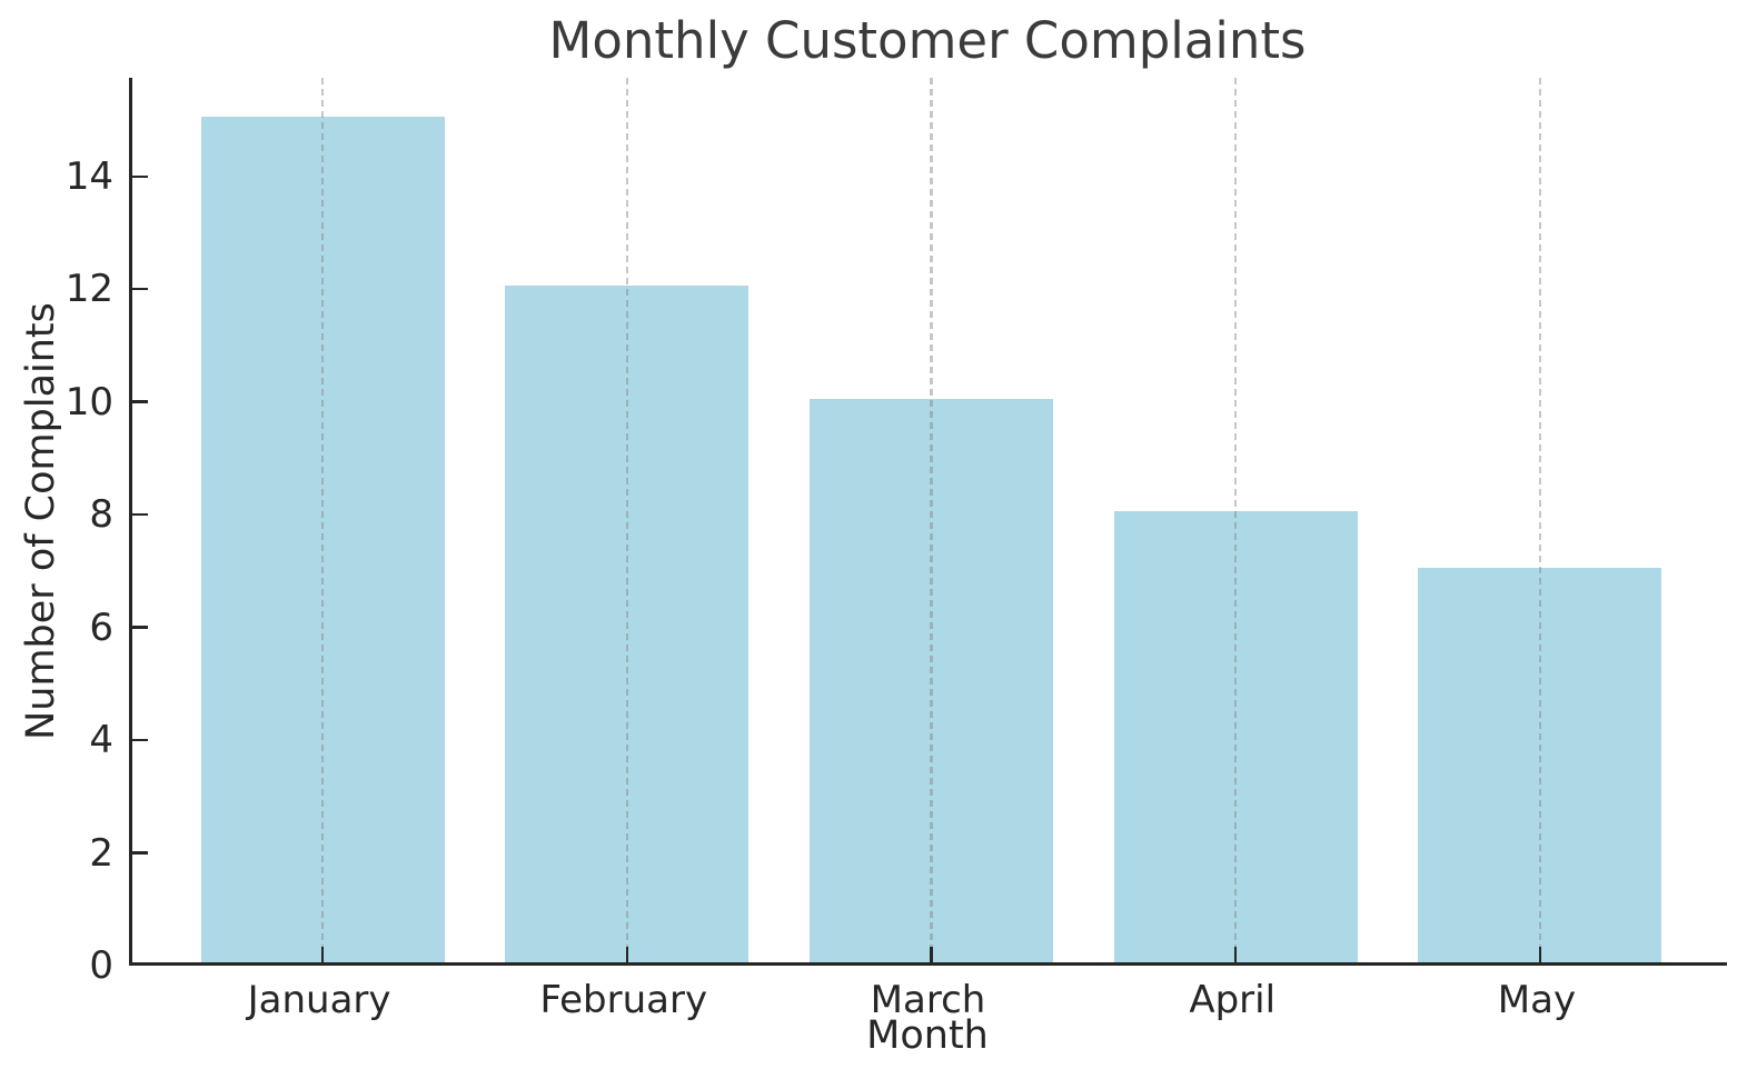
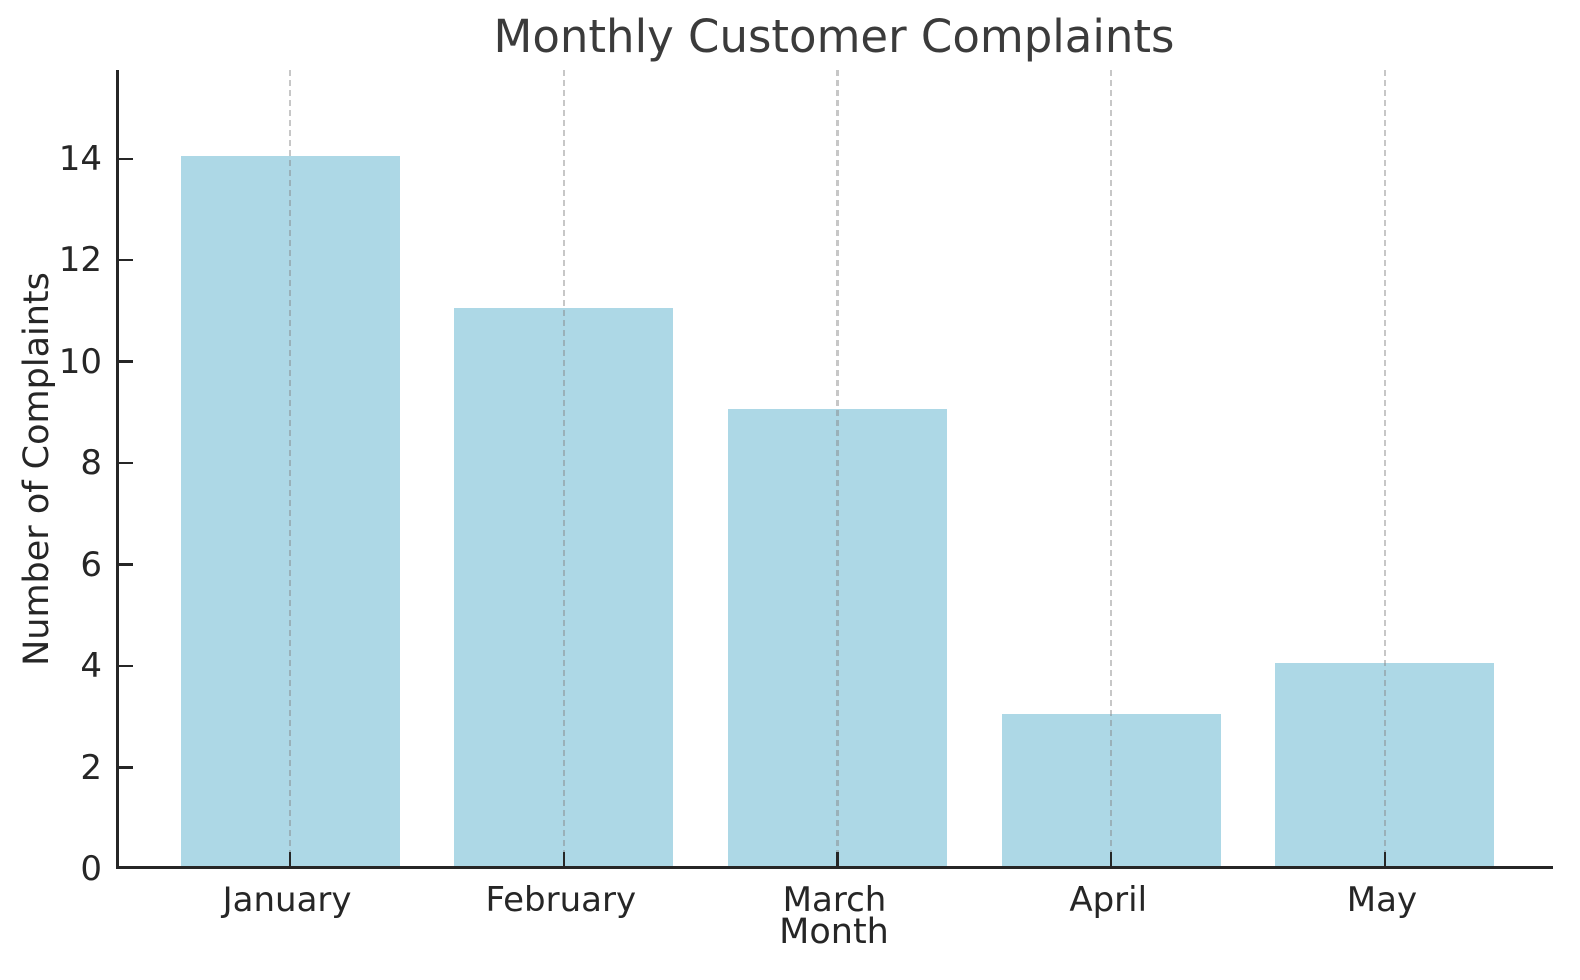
January: 15 -> 14
February: 12 -> 11
March: 10 -> 9
April: 8 -> 3
May: 7 -> 4
